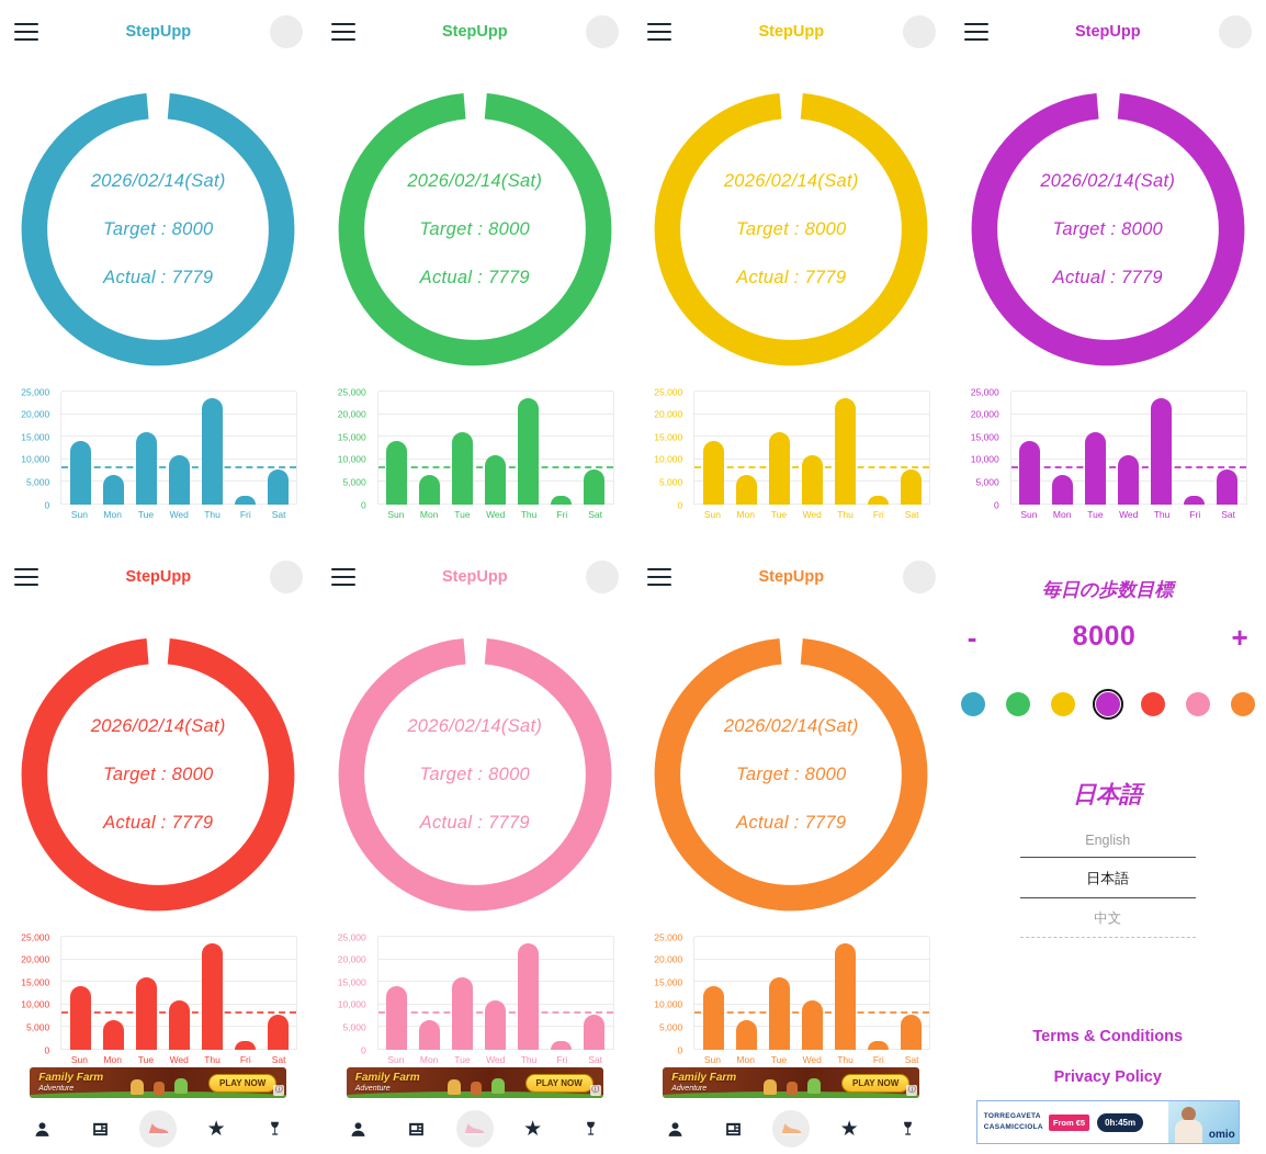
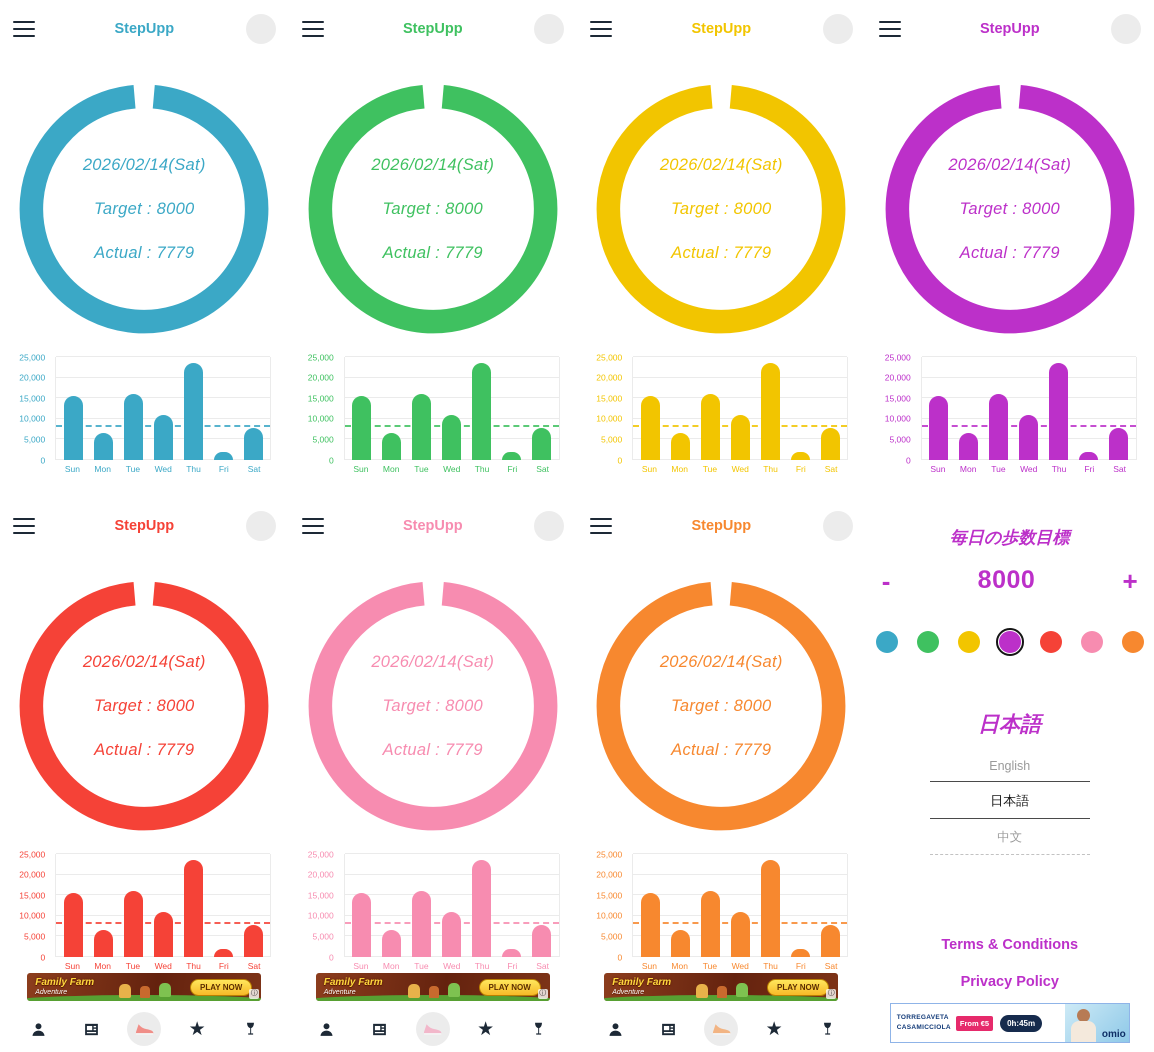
Sun: 14000 -> 16000
